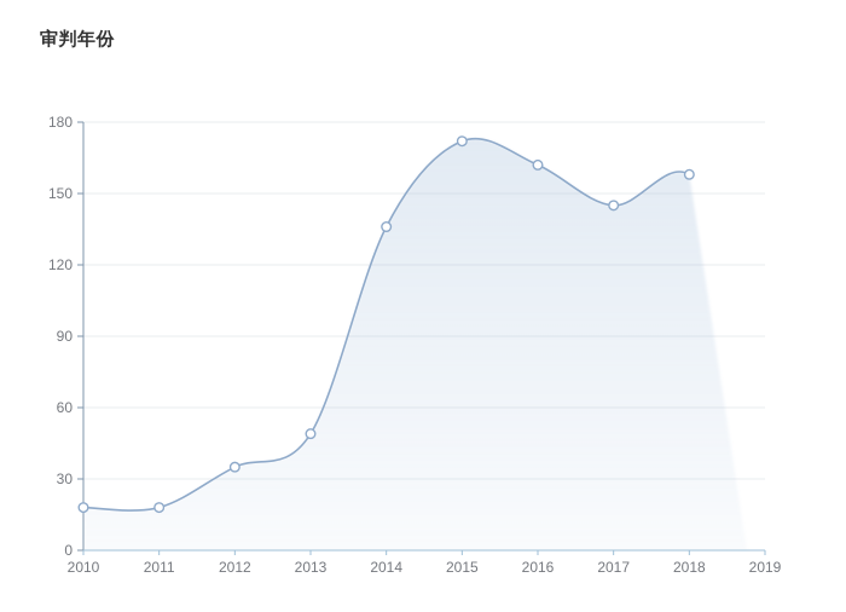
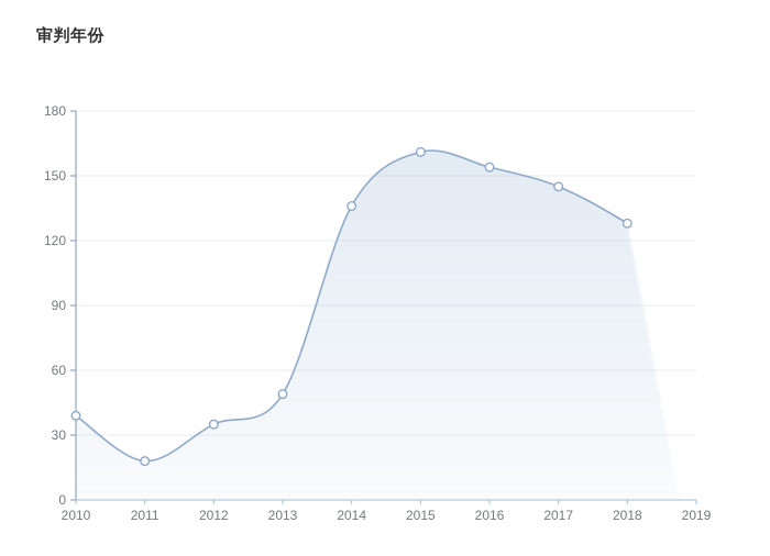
2010: 18 -> 39
2015: 172 -> 161
2016: 162 -> 154
2018: 158 -> 128
